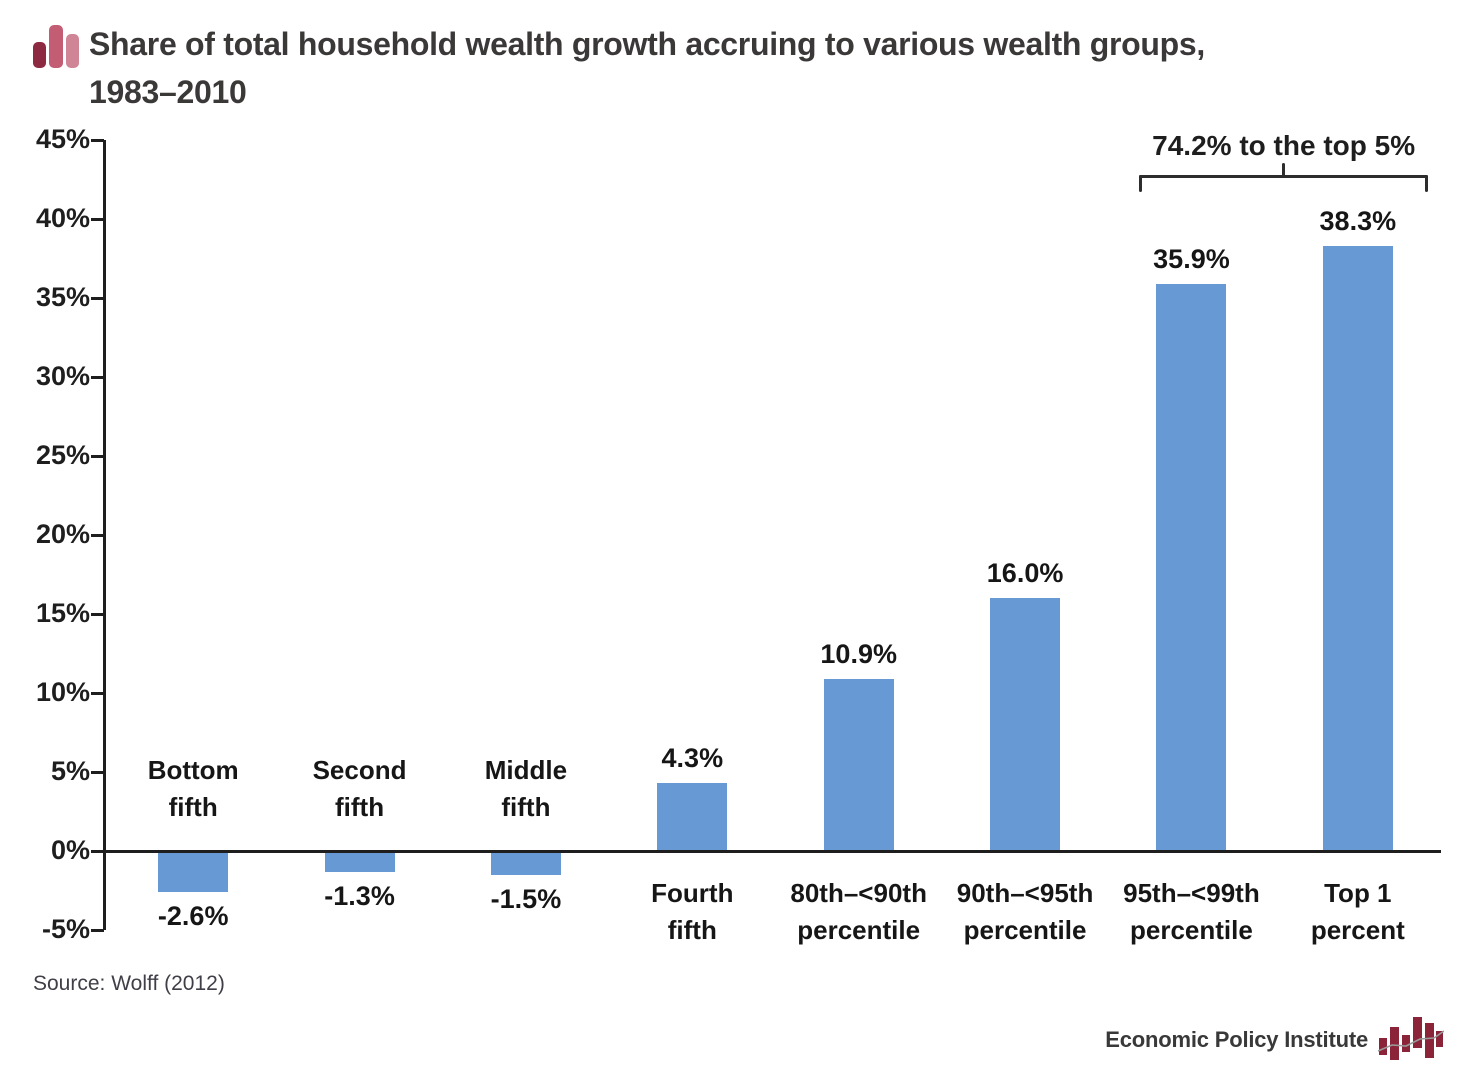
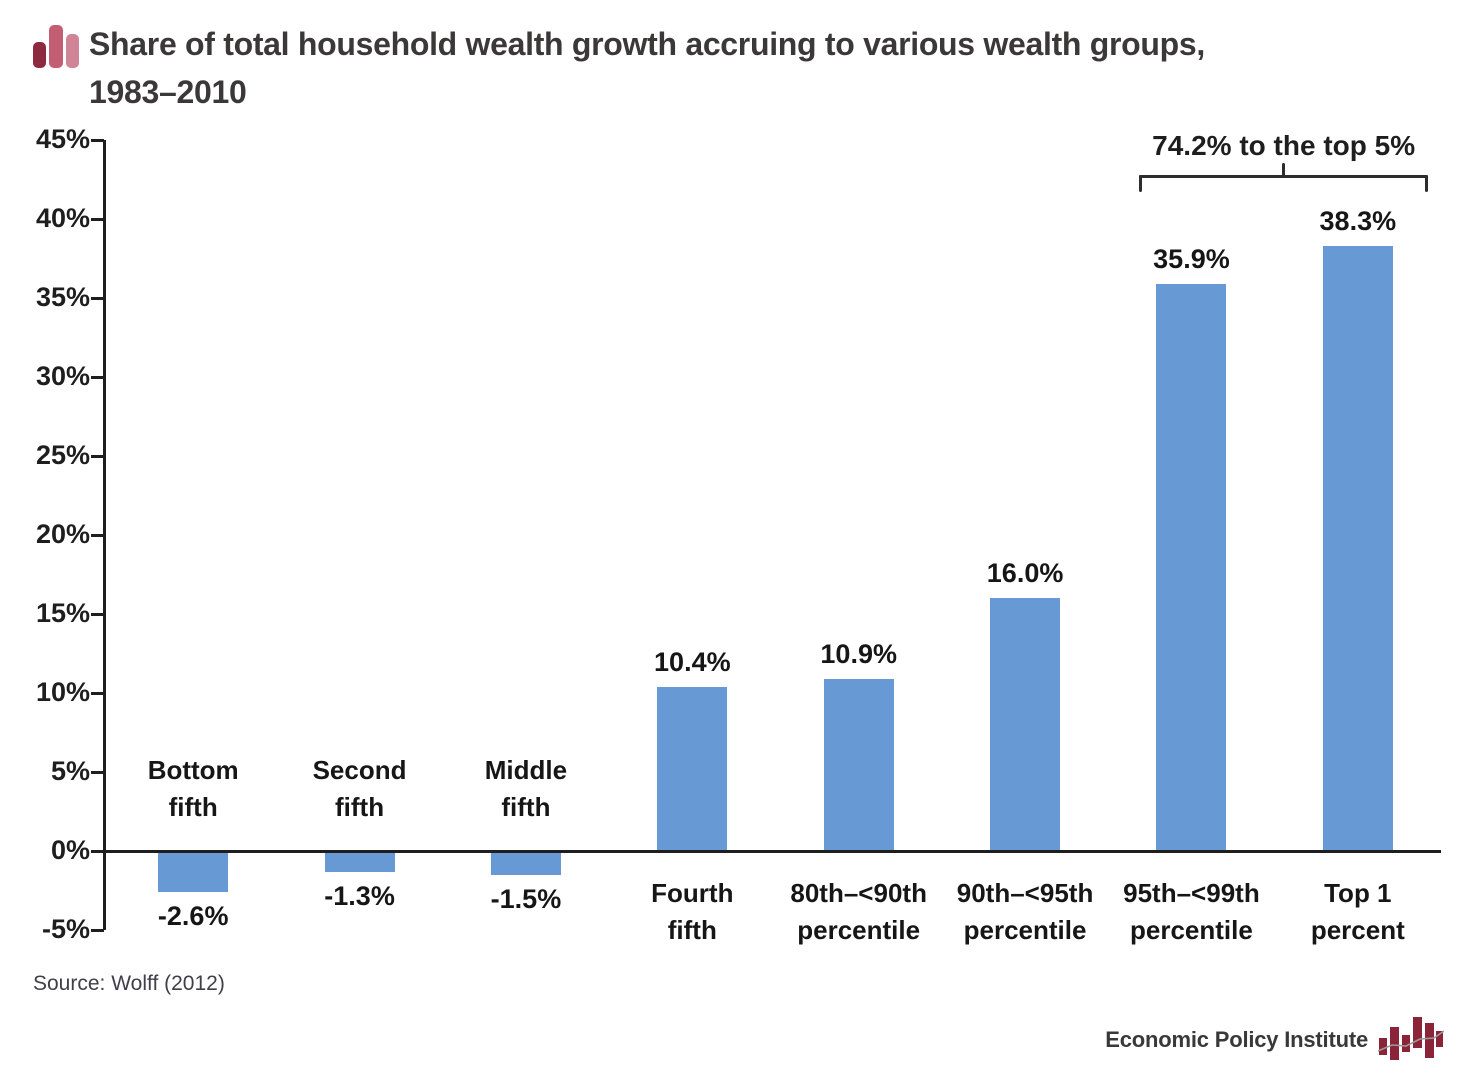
Fourth fifth: 4.3% -> 10.4%
